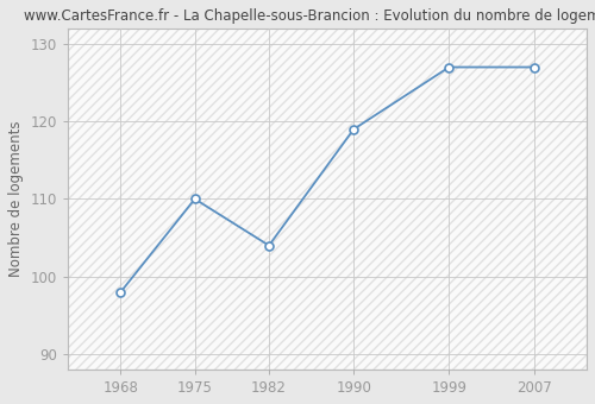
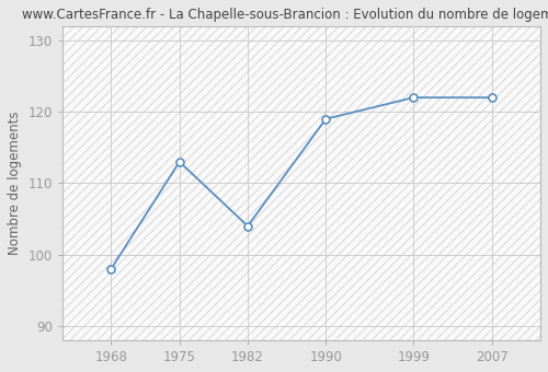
1975: 110 -> 113
1999: 127 -> 122
2007: 127 -> 122
